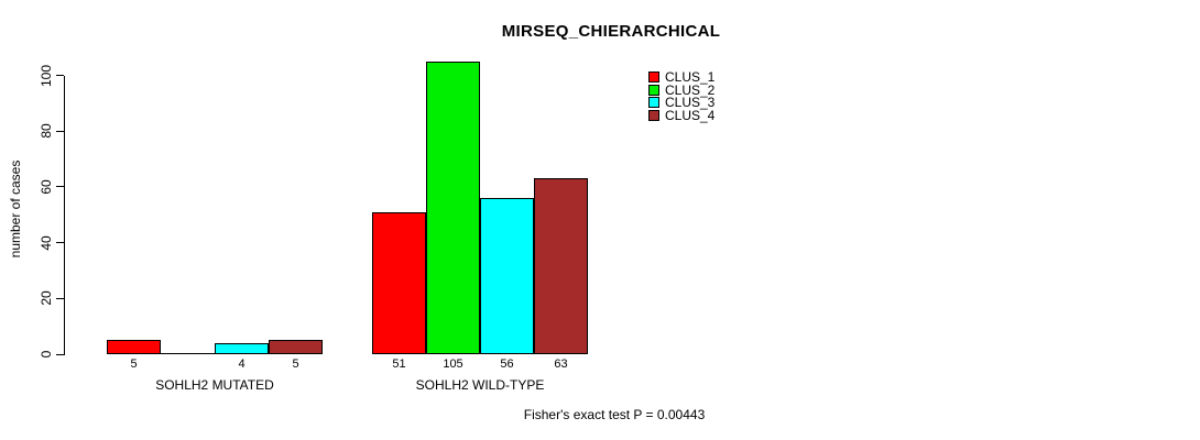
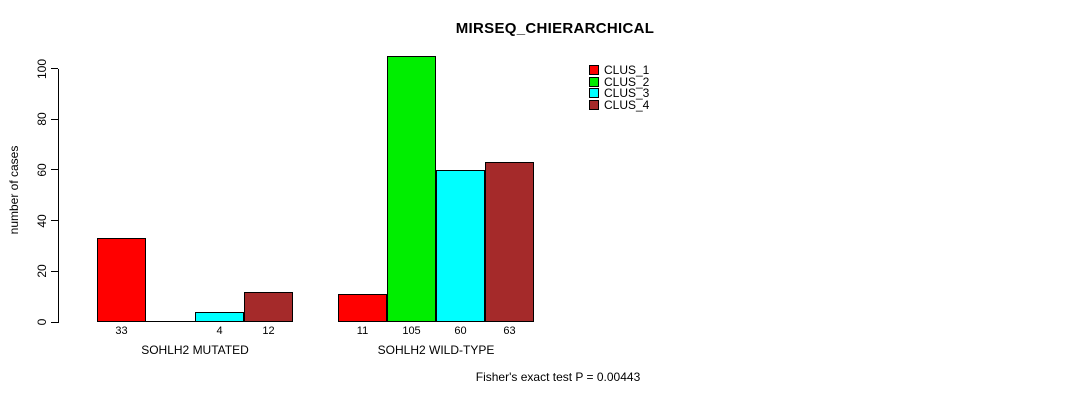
CLUS_1/SOHLH2 MUTATED: 5 -> 33
CLUS_4/SOHLH2 MUTATED: 5 -> 12
CLUS_1/SOHLH2 WILD-TYPE: 51 -> 11
CLUS_3/SOHLH2 WILD-TYPE: 56 -> 60
